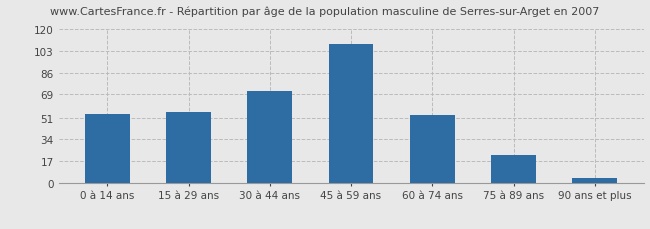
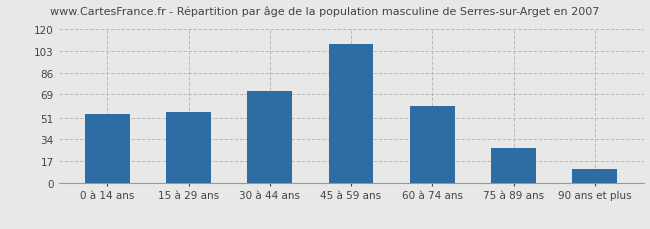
60 à 74 ans: 53 -> 60
75 à 89 ans: 22 -> 27
90 ans et plus: 4 -> 11
